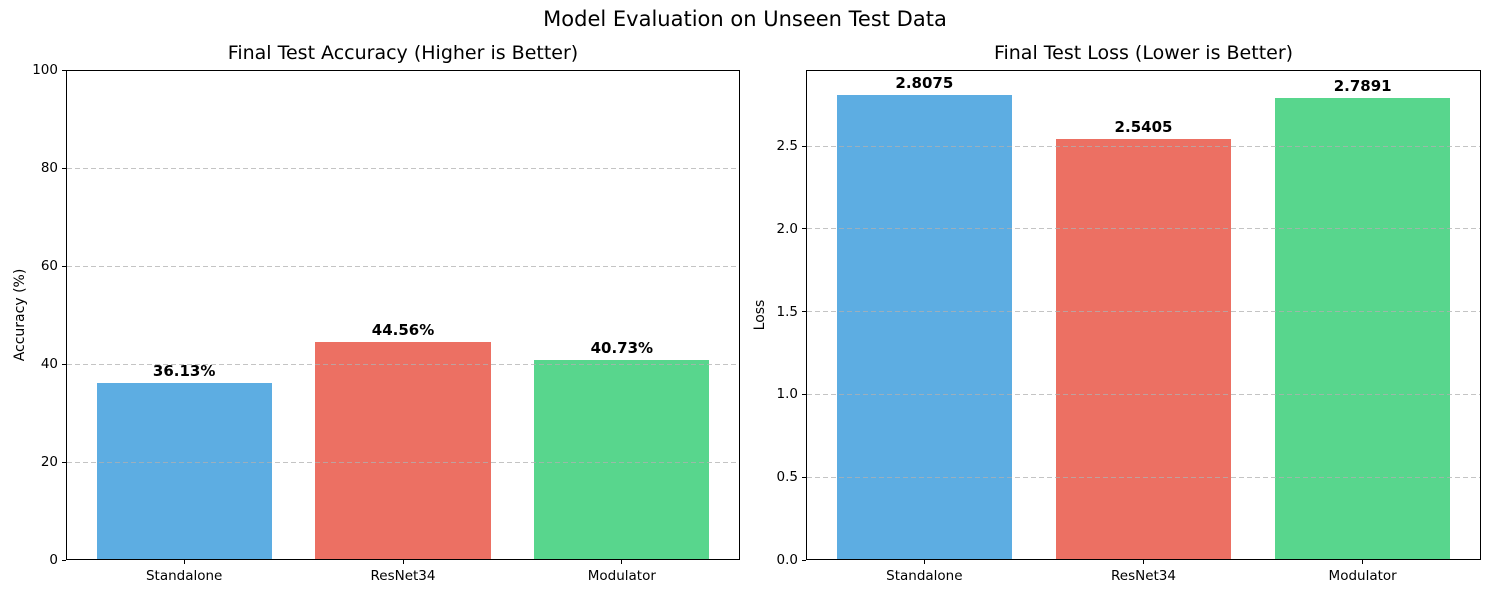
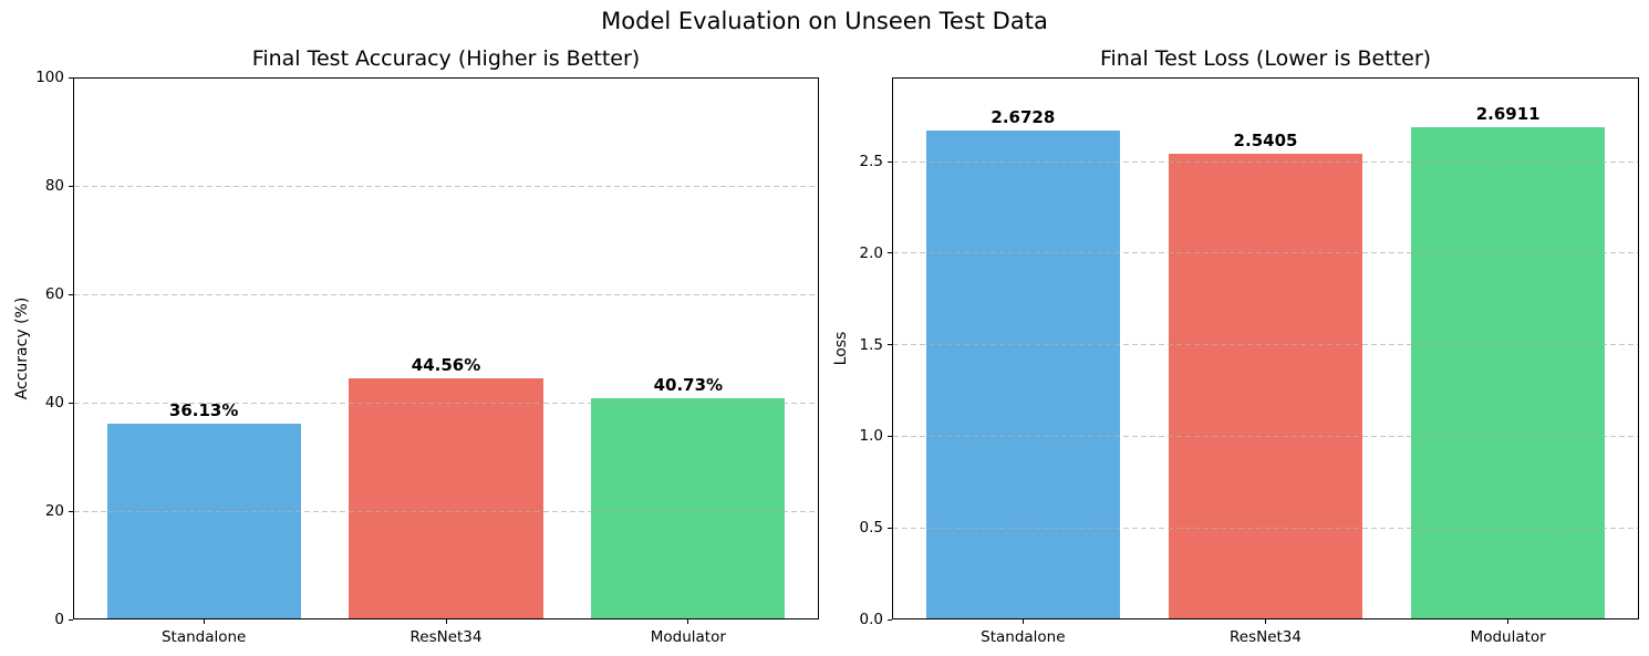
Final Test Loss (Lower is Better)/Standalone: 2.8075 -> 2.6728
Final Test Loss (Lower is Better)/Modulator: 2.7891 -> 2.6911
